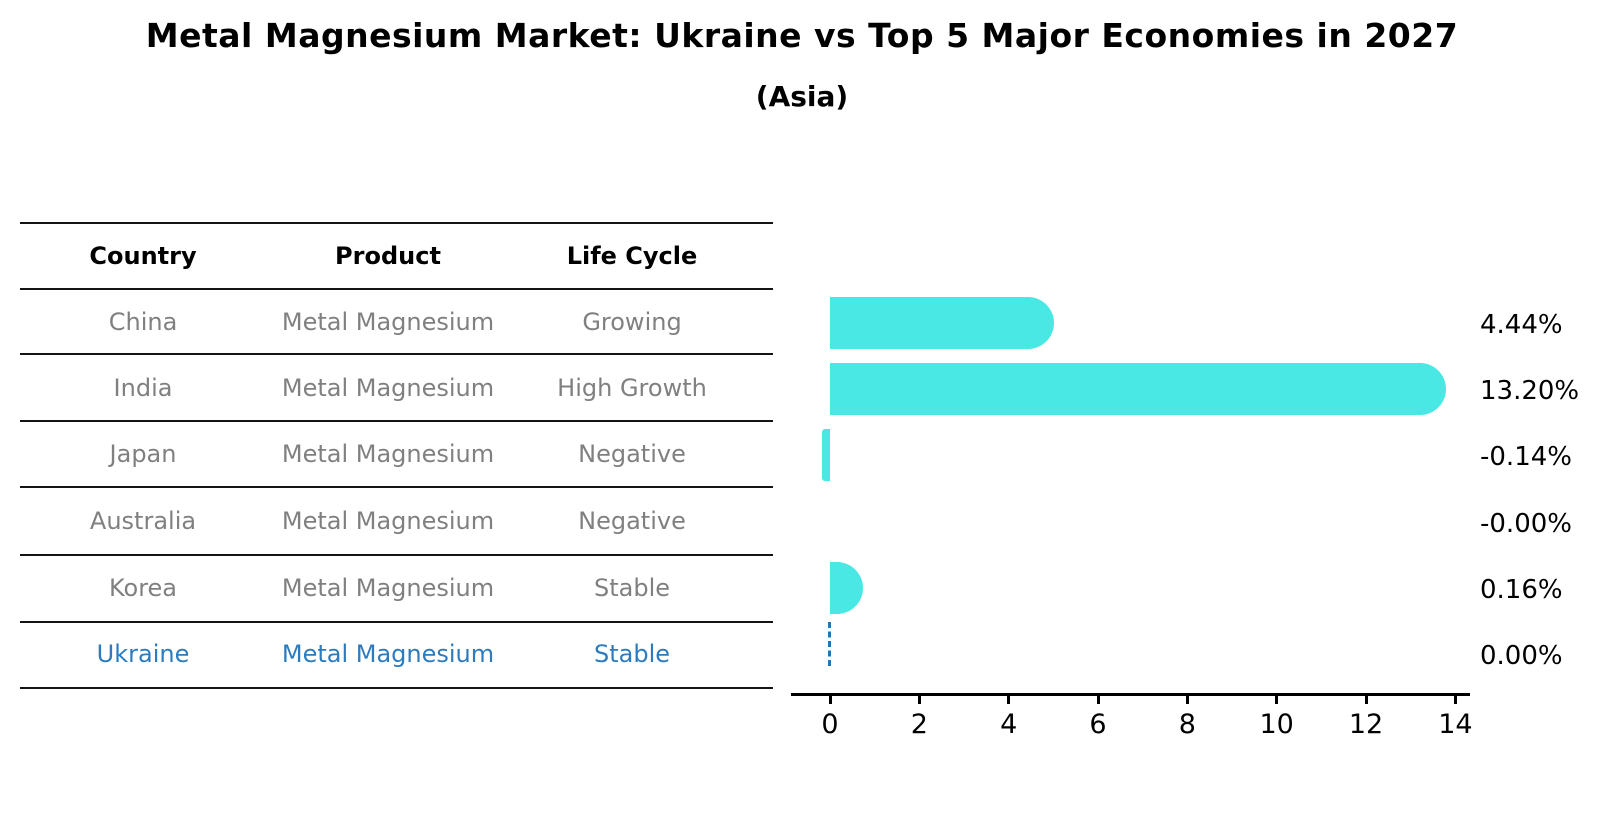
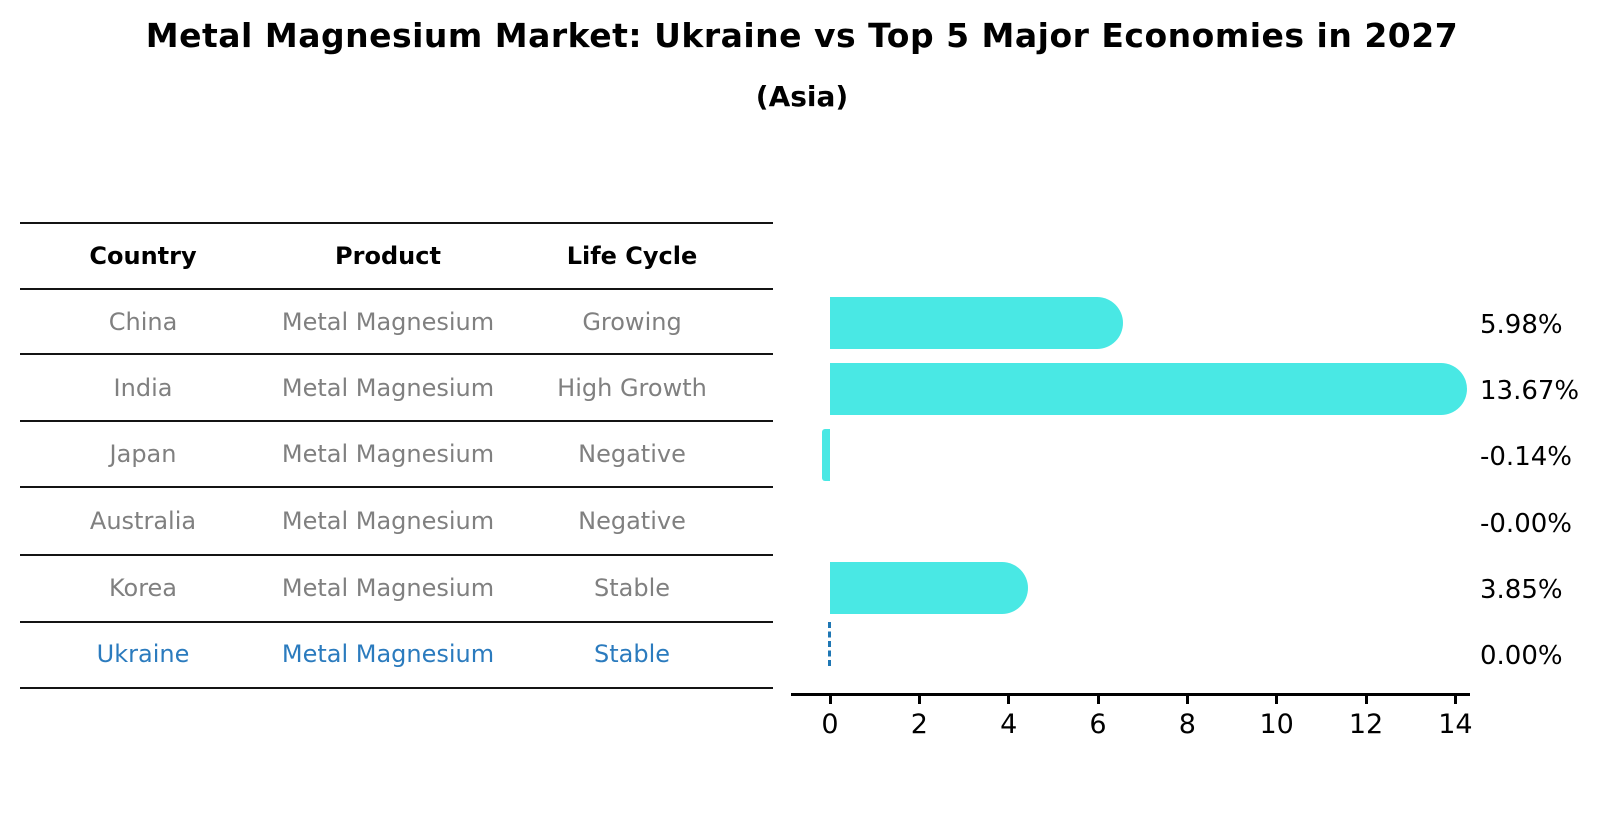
China: 4.44% -> 5.98%
India: 13.20% -> 13.67%
Korea: 0.16% -> 3.85%
